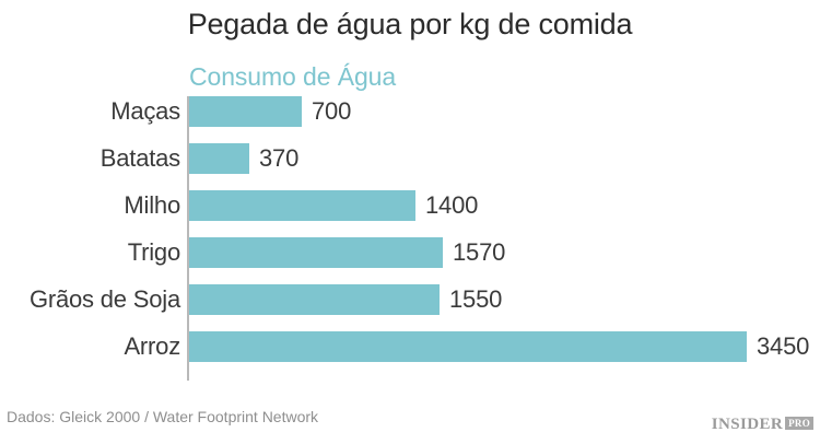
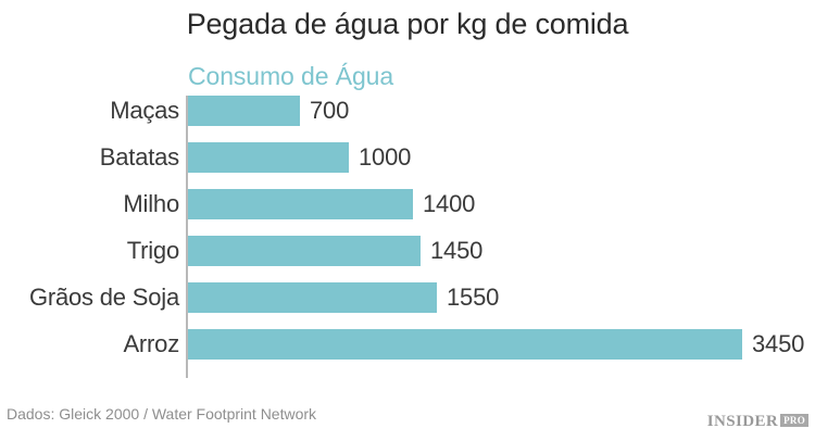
Batatas: 370 -> 1000
Trigo: 1570 -> 1450
